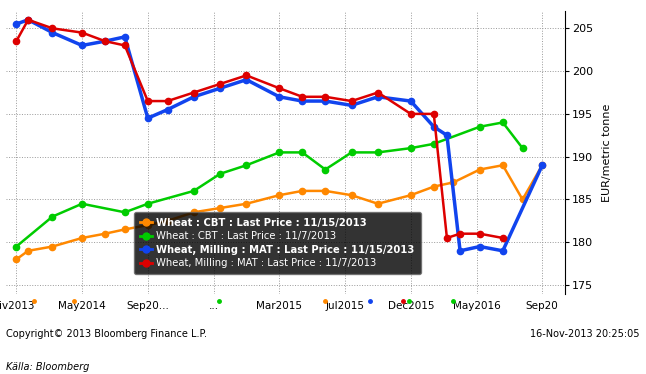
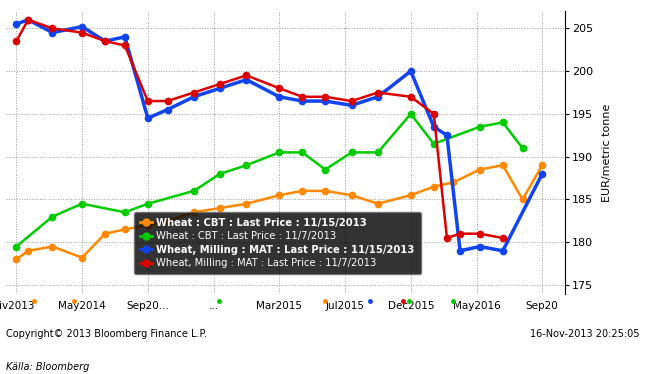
Wheat : CBT : Last Price : 11/15/2013/May2014: 180.5 -> 178.2
Wheat, Milling : MAT : Last Price : 11/15/2013/May2014: 203.0 -> 205.2
Wheat : CBT : Last Price : 11/7/2013/Dec2015: 191.0 -> 195.0
Wheat, Milling : MAT : Last Price : 11/15/2013/Dec2015: 196.5 -> 200.0
Wheat, Milling : MAT : Last Price : 11/7/2013/Dec2015: 195.0 -> 197.0
Wheat, Milling : MAT : Last Price : 11/15/2013/Sep20: 189.0 -> 188.0
